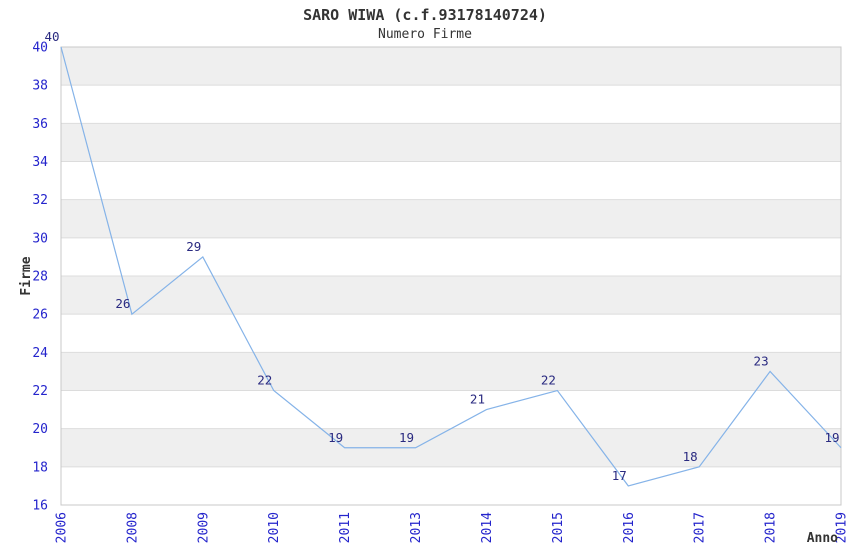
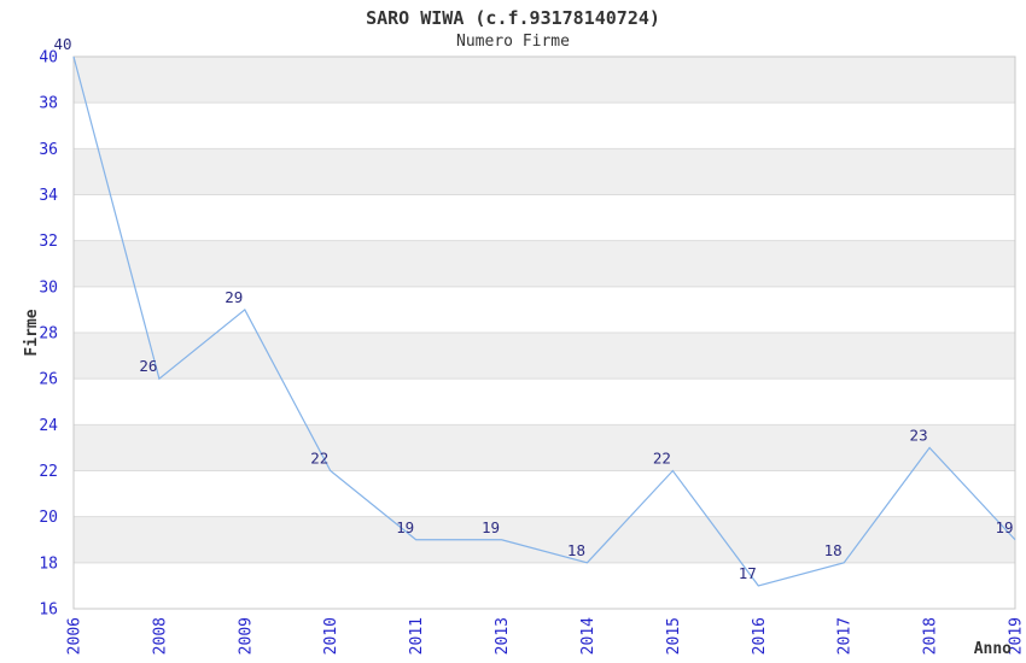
2014: 21 -> 18
